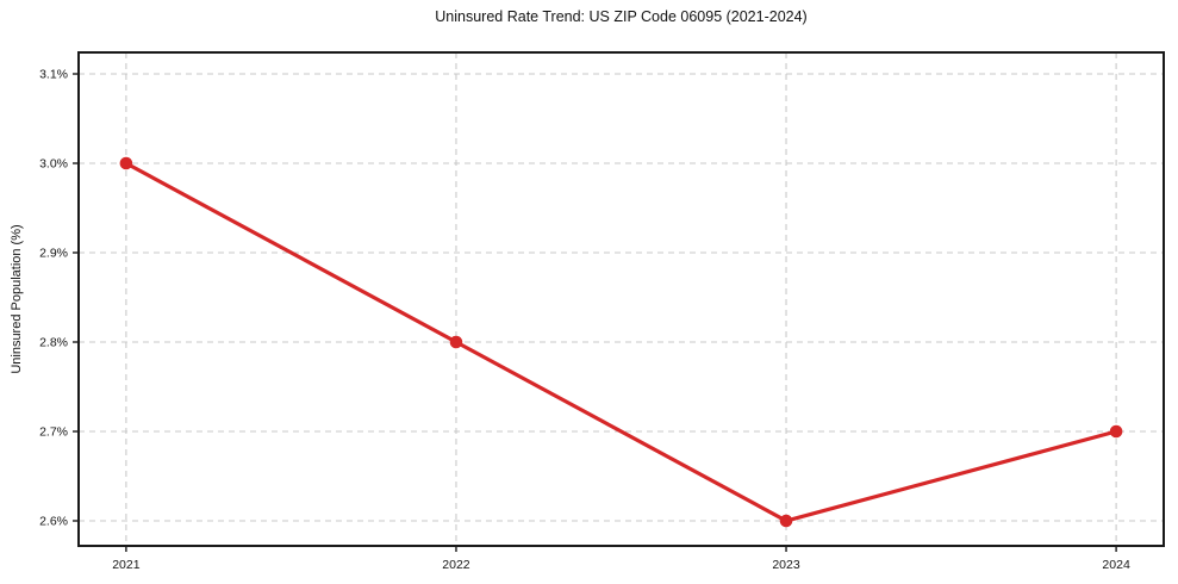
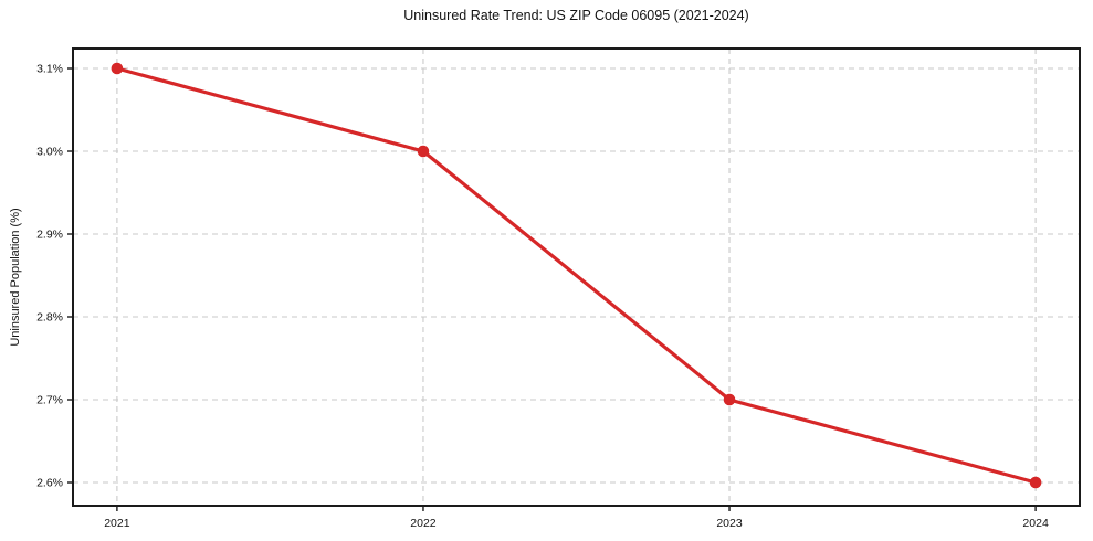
2021: 3.0% -> 3.1%
2022: 2.8% -> 3.0%
2023: 2.6% -> 2.7%
2024: 2.7% -> 2.6%
